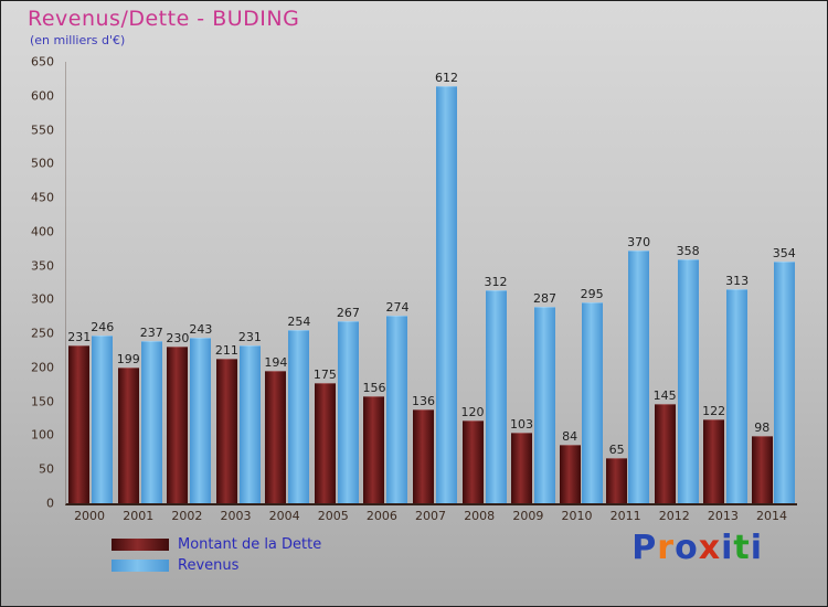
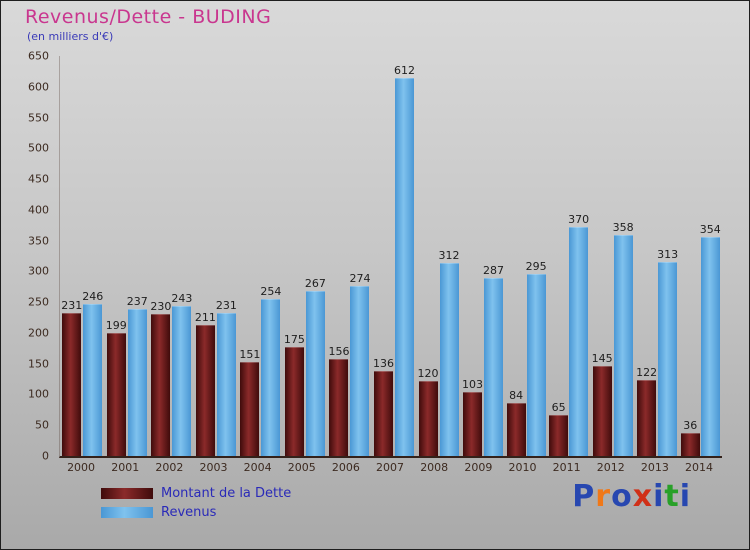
Montant de la Dette/2004: 194 -> 151
Montant de la Dette/2014: 98 -> 36
